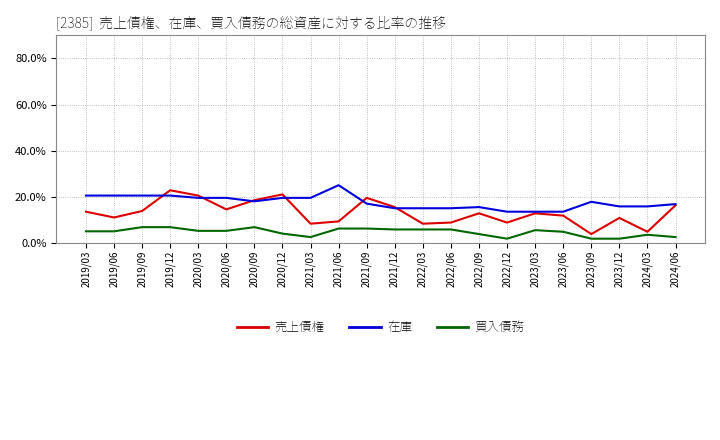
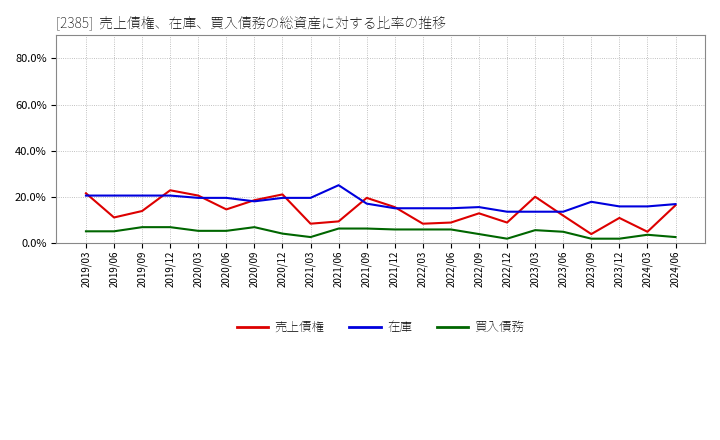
売上債権/2019/03: 13.5% -> 21.5%
売上債権/2023/03: 12.8% -> 20.0%
